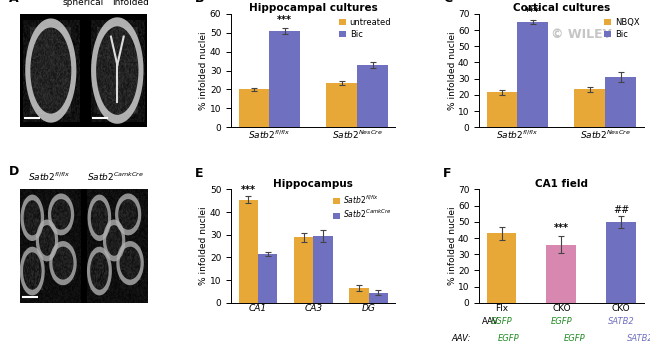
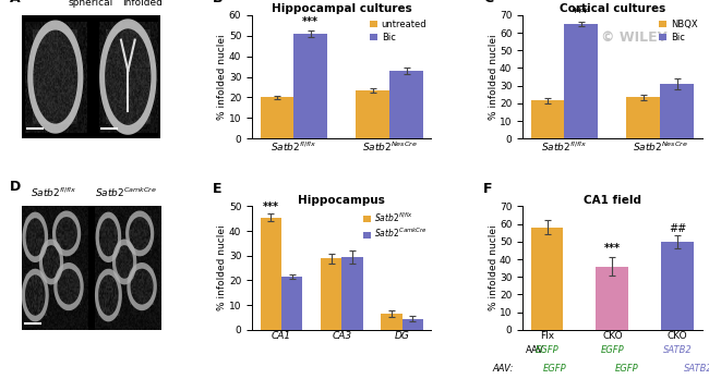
CA1 field/Flx: 43 -> 58
